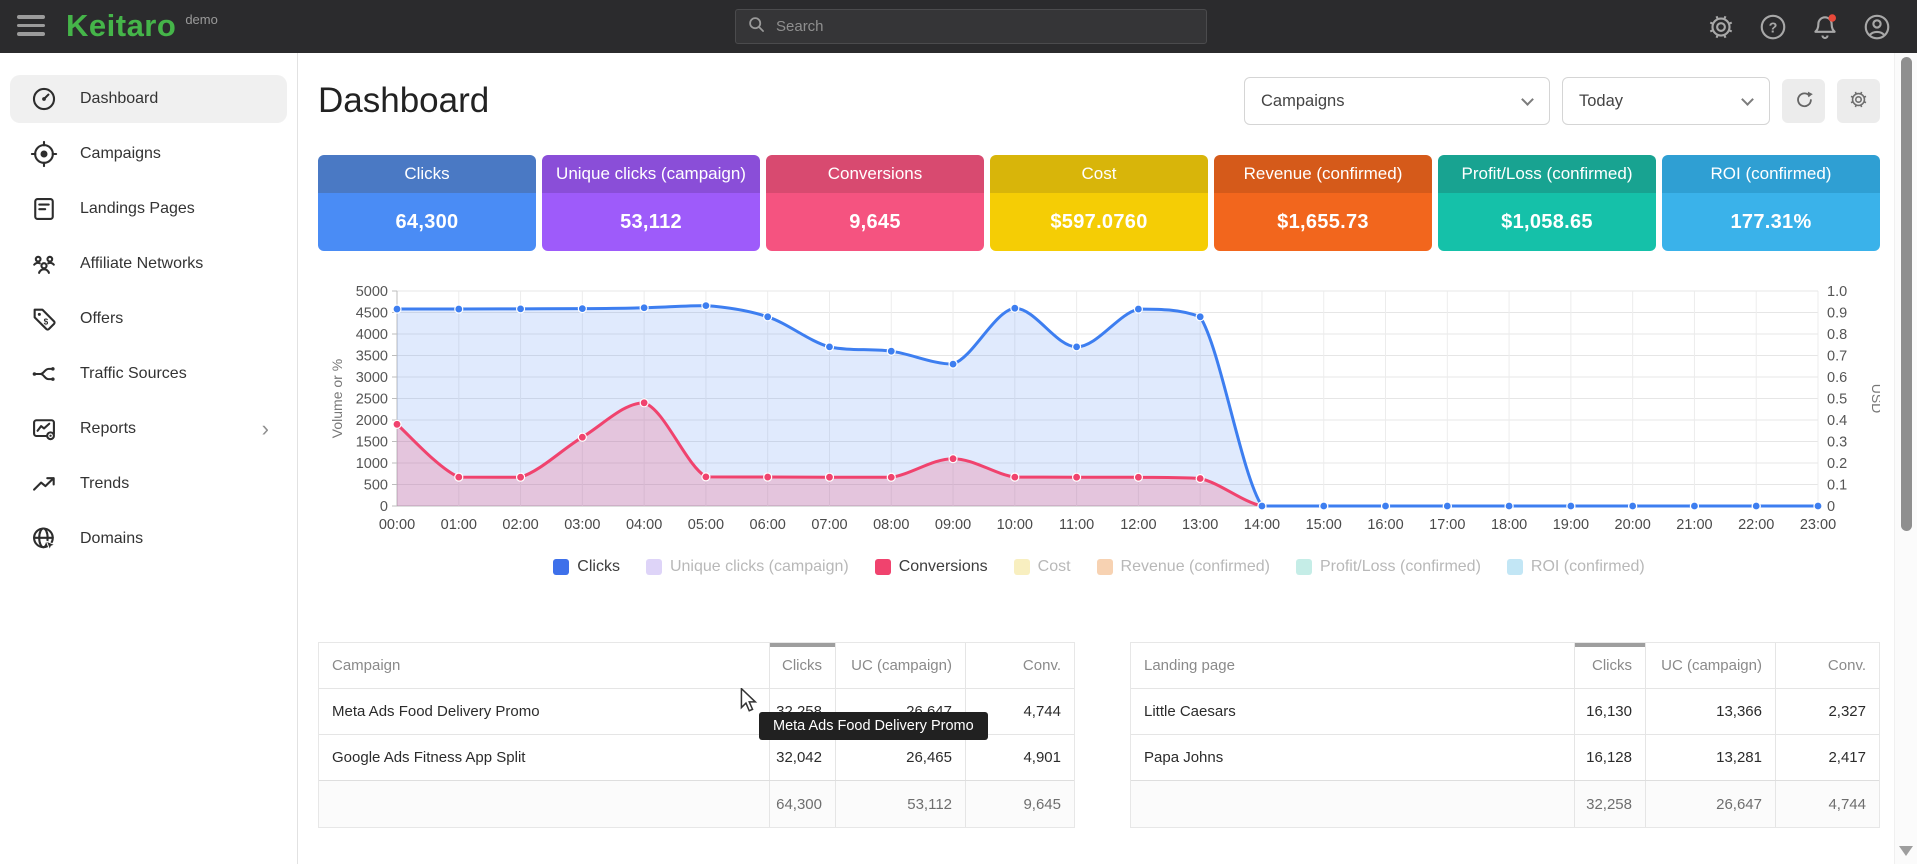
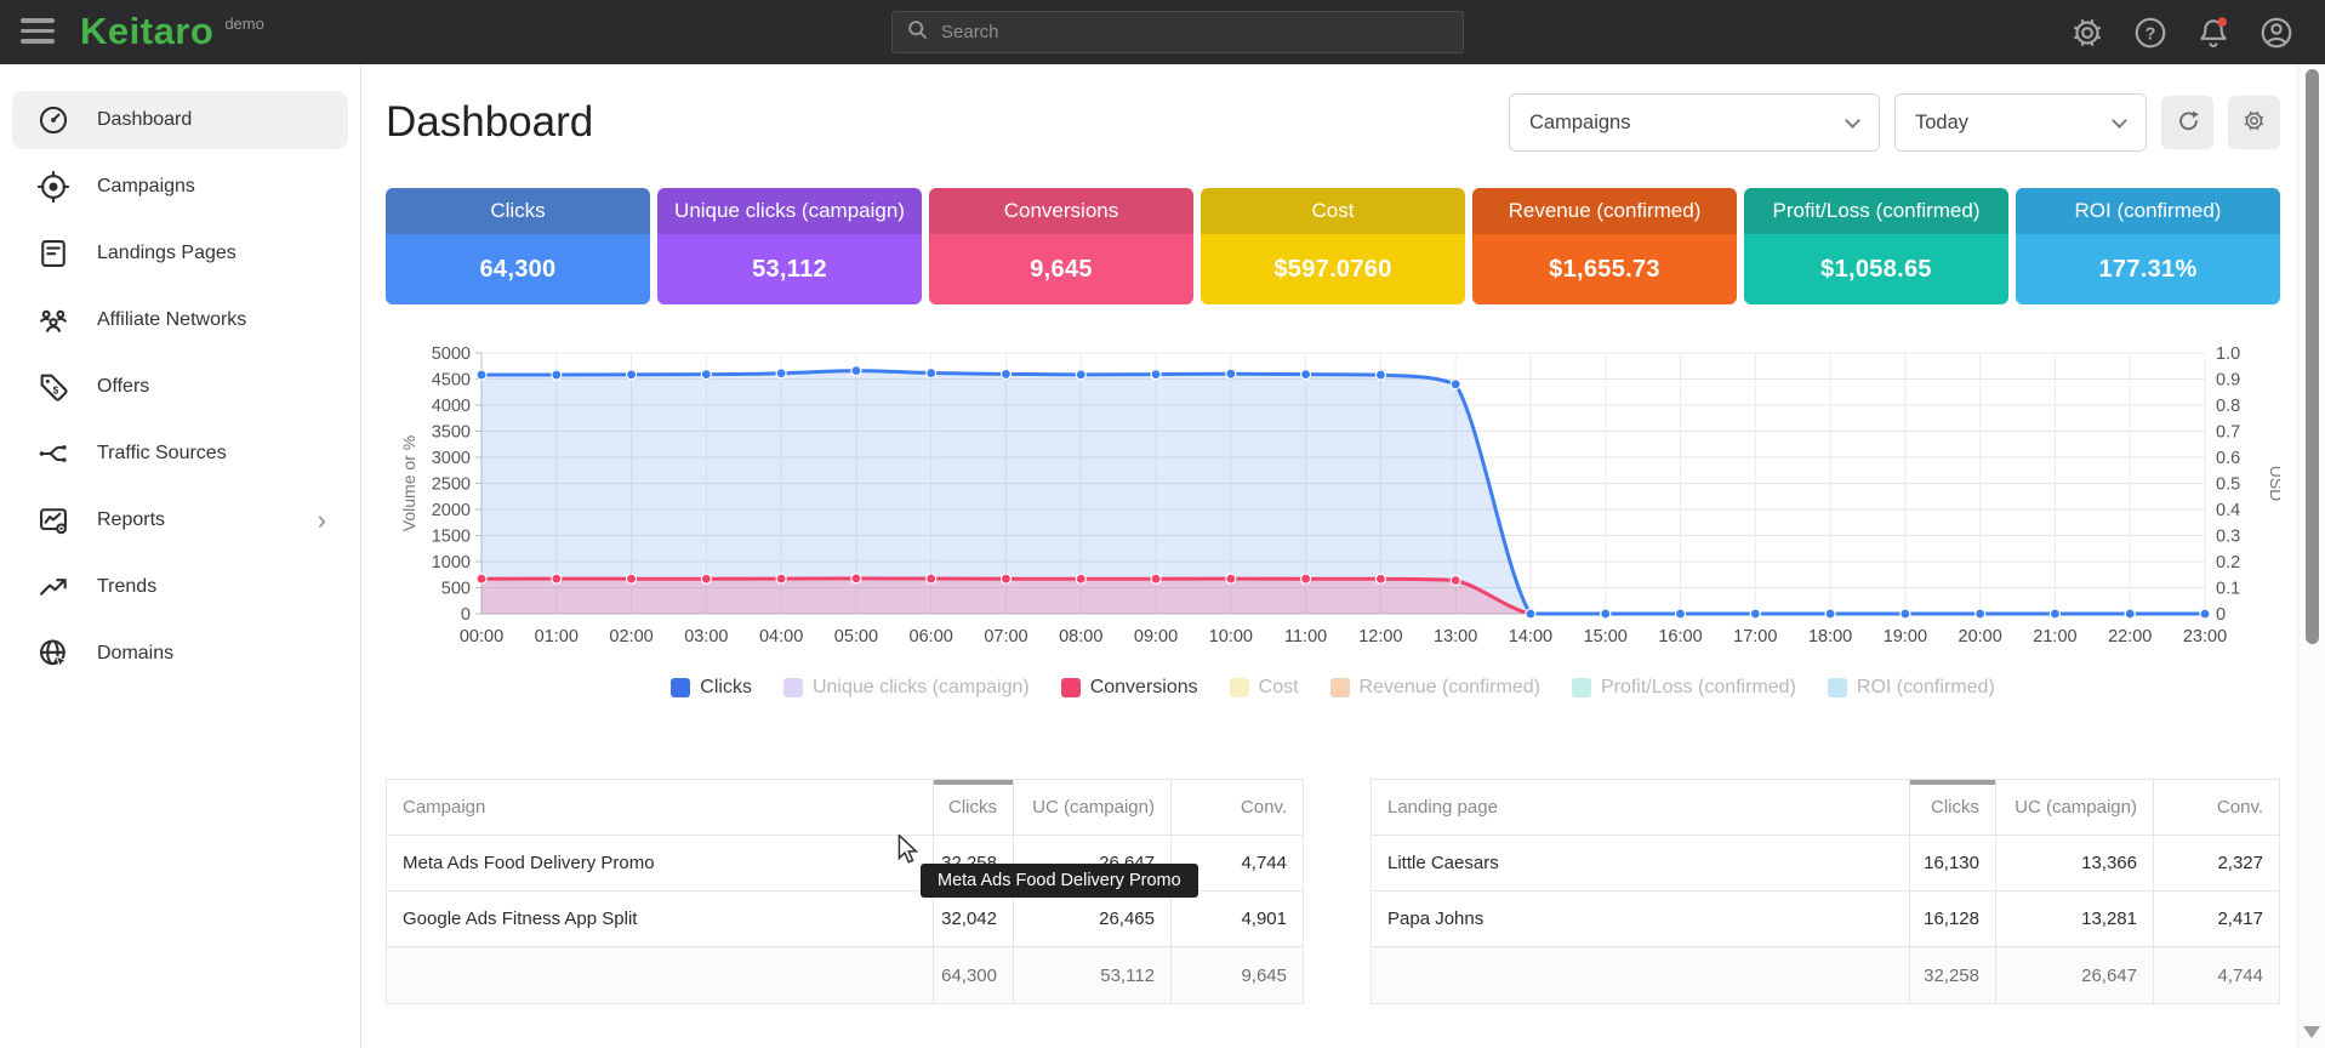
Conversions/00:00: 1900 -> 700
Conversions/03:00: 1600 -> 700
Conversions/04:00: 2400 -> 700
Clicks/06:00: 4400 -> 4600
Clicks/07:00: 3700 -> 4600
Clicks/08:00: 3600 -> 4600
Clicks/09:00: 3300 -> 4600
Conversions/09:00: 1100 -> 700
Clicks/11:00: 3700 -> 4600
